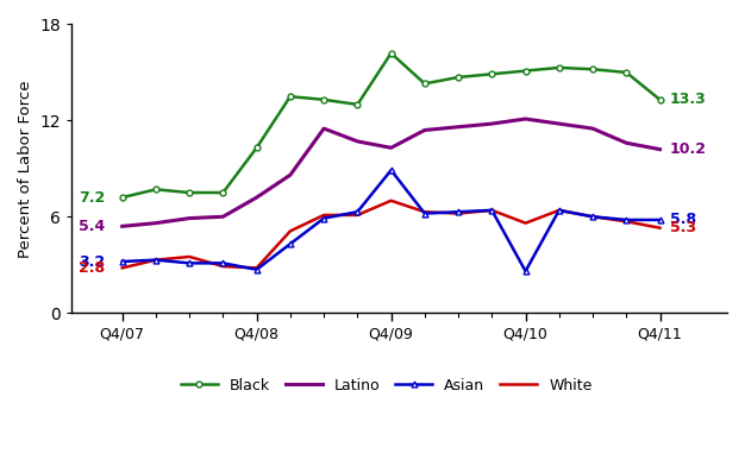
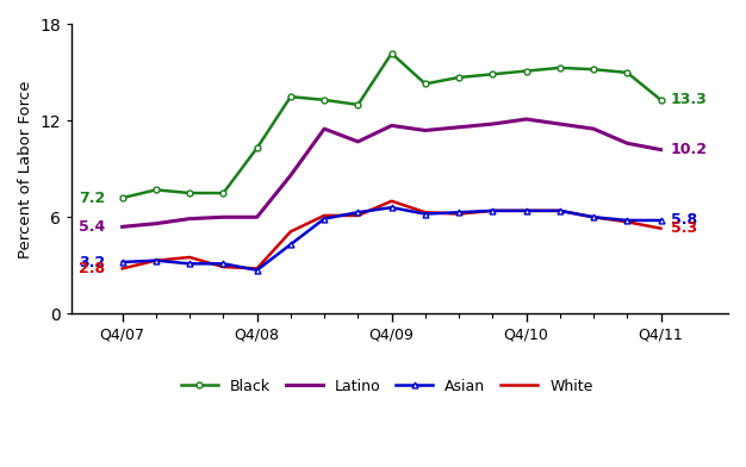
Latino/Q4/08: 7.2 -> 6.0
Latino/Q4/09: 10.3 -> 11.7
Asian/Q4/09: 8.9 -> 6.6
Asian/Q4/10: 2.6 -> 6.4
White/Q4/10: 5.6 -> 6.4
